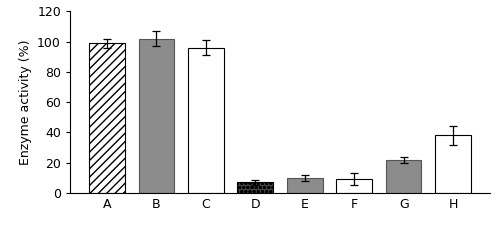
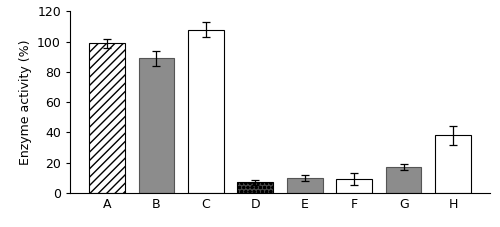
B: 102 -> 89
C: 96 -> 108
G: 22 -> 17
